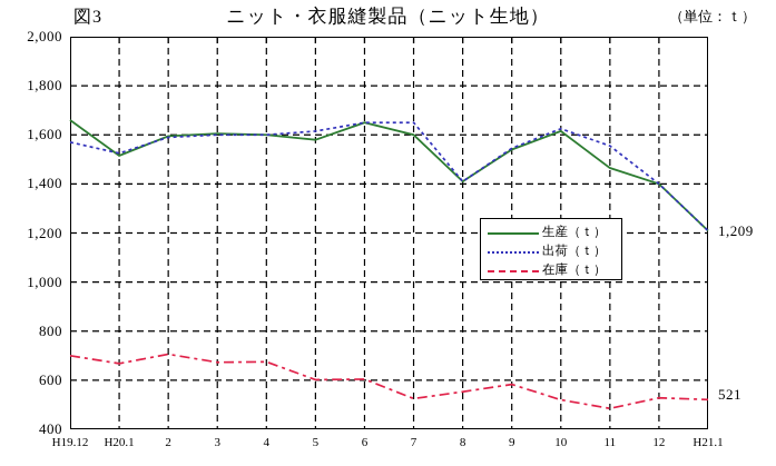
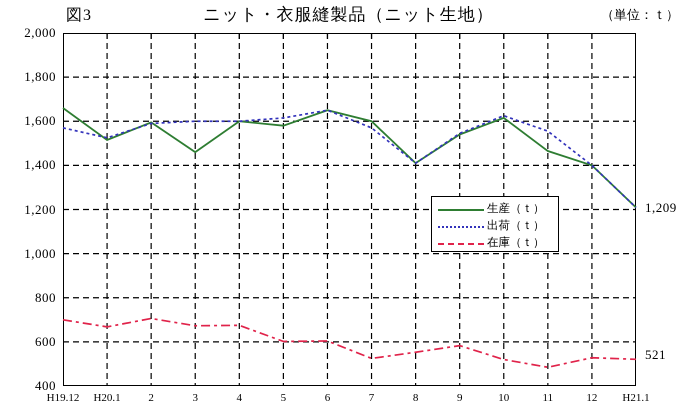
生産（ｔ）/3: 1600 -> 1460
出荷（ｔ）/7: 1650 -> 1570
